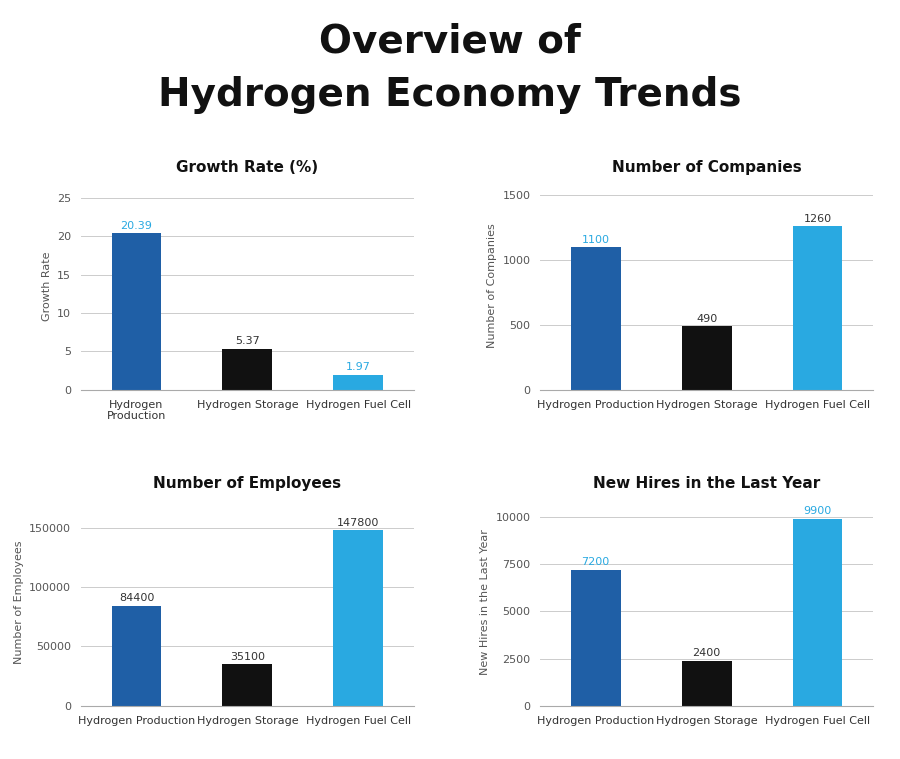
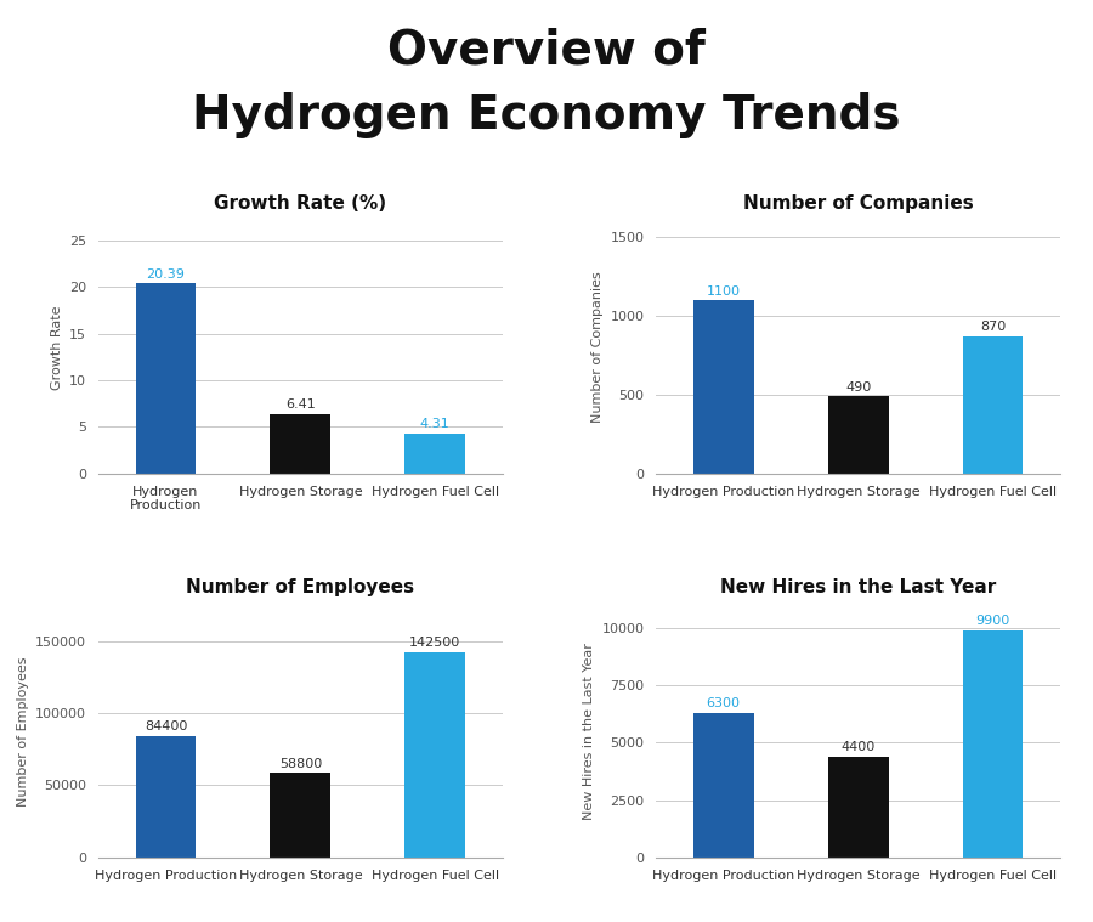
Growth Rate (%)/Hydrogen Storage: 5.37 -> 6.41
Growth Rate (%)/Hydrogen Fuel Cell: 1.97 -> 4.31
Number of Companies/Hydrogen Fuel Cell: 1260 -> 870
Number of Employees/Hydrogen Storage: 35100 -> 58800
Number of Employees/Hydrogen Fuel Cell: 147800 -> 142500
New Hires in the Last Year/Hydrogen Production: 7200 -> 6300
New Hires in the Last Year/Hydrogen Storage: 2400 -> 4400
